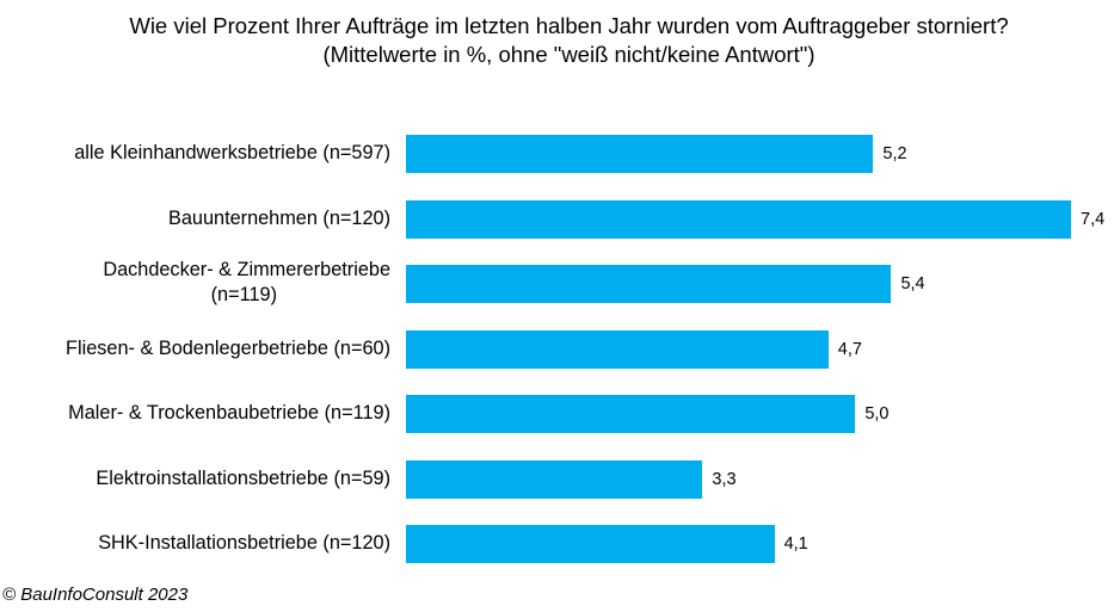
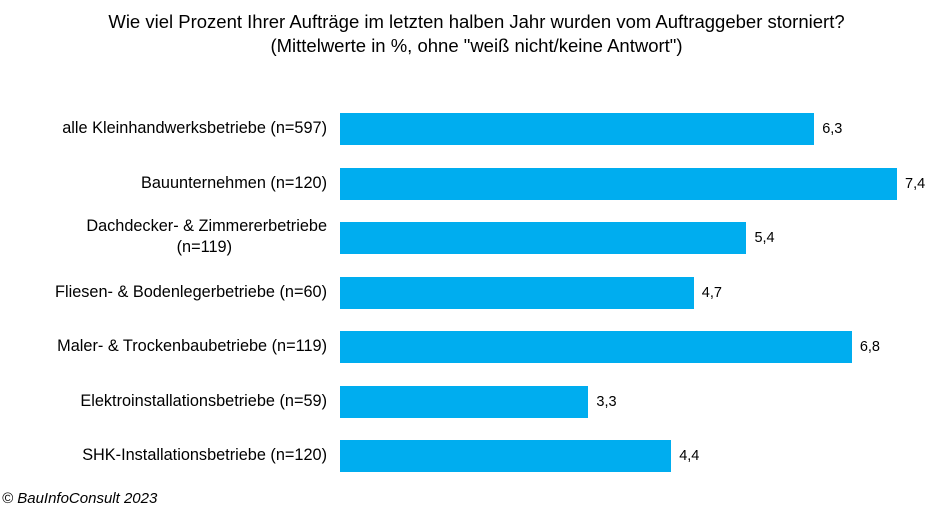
alle Kleinhandwerksbetriebe (n=597): 5,2 -> 6,3
Maler- & Trockenbaubetriebe (n=119): 5,0 -> 6,8
SHK-Installationsbetriebe (n=120): 4,1 -> 4,4
